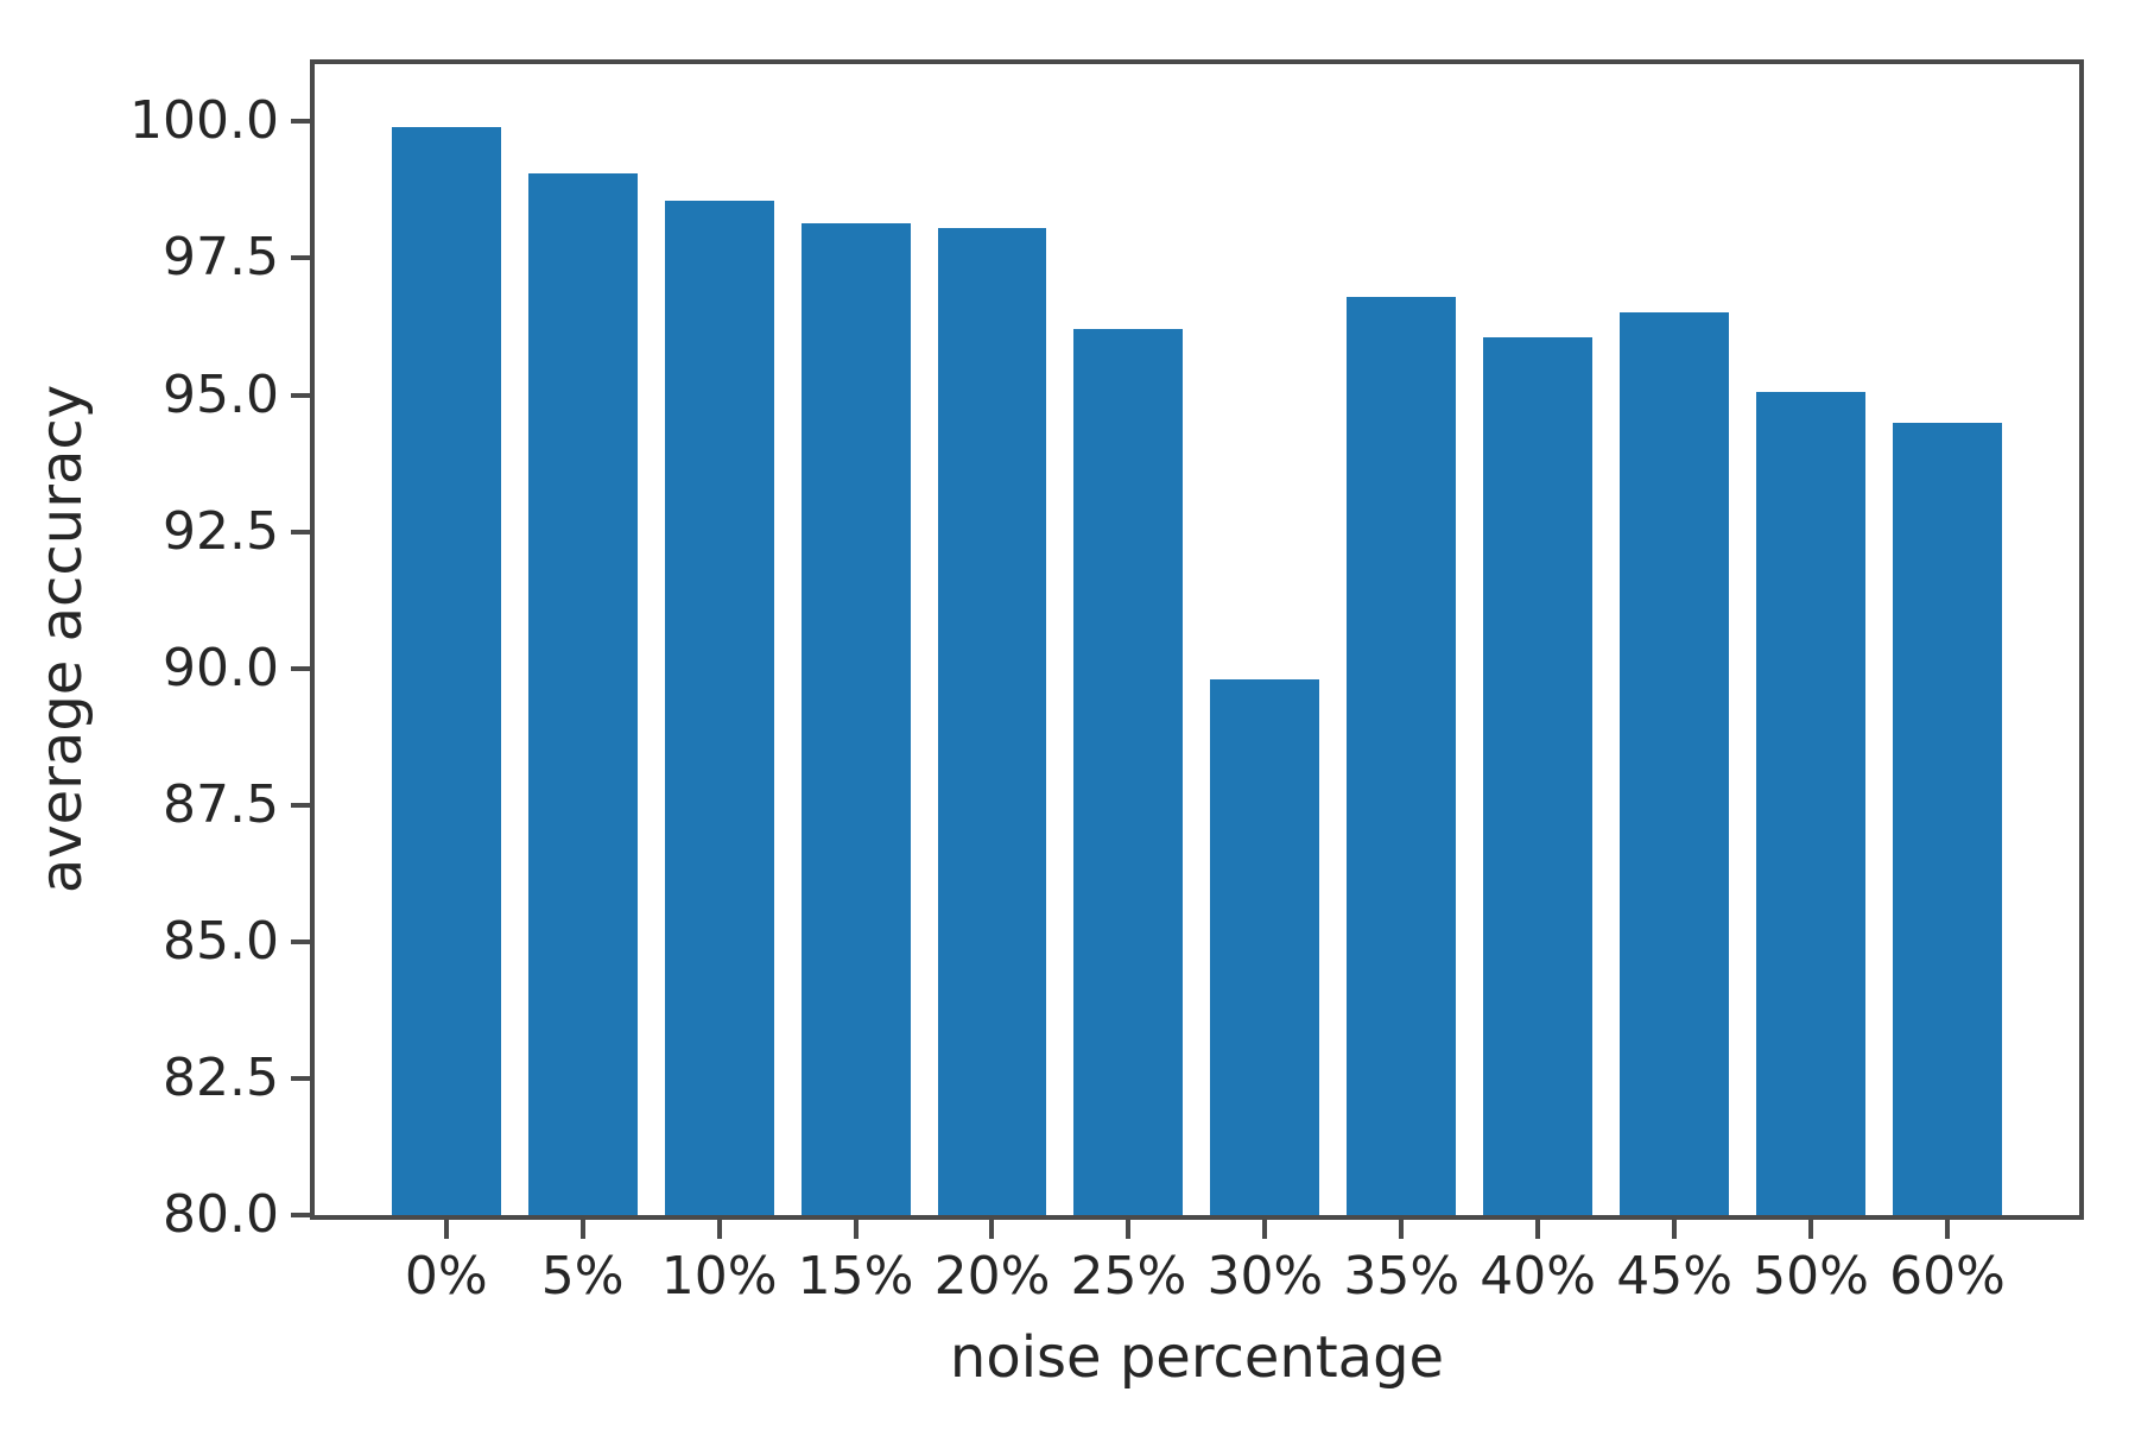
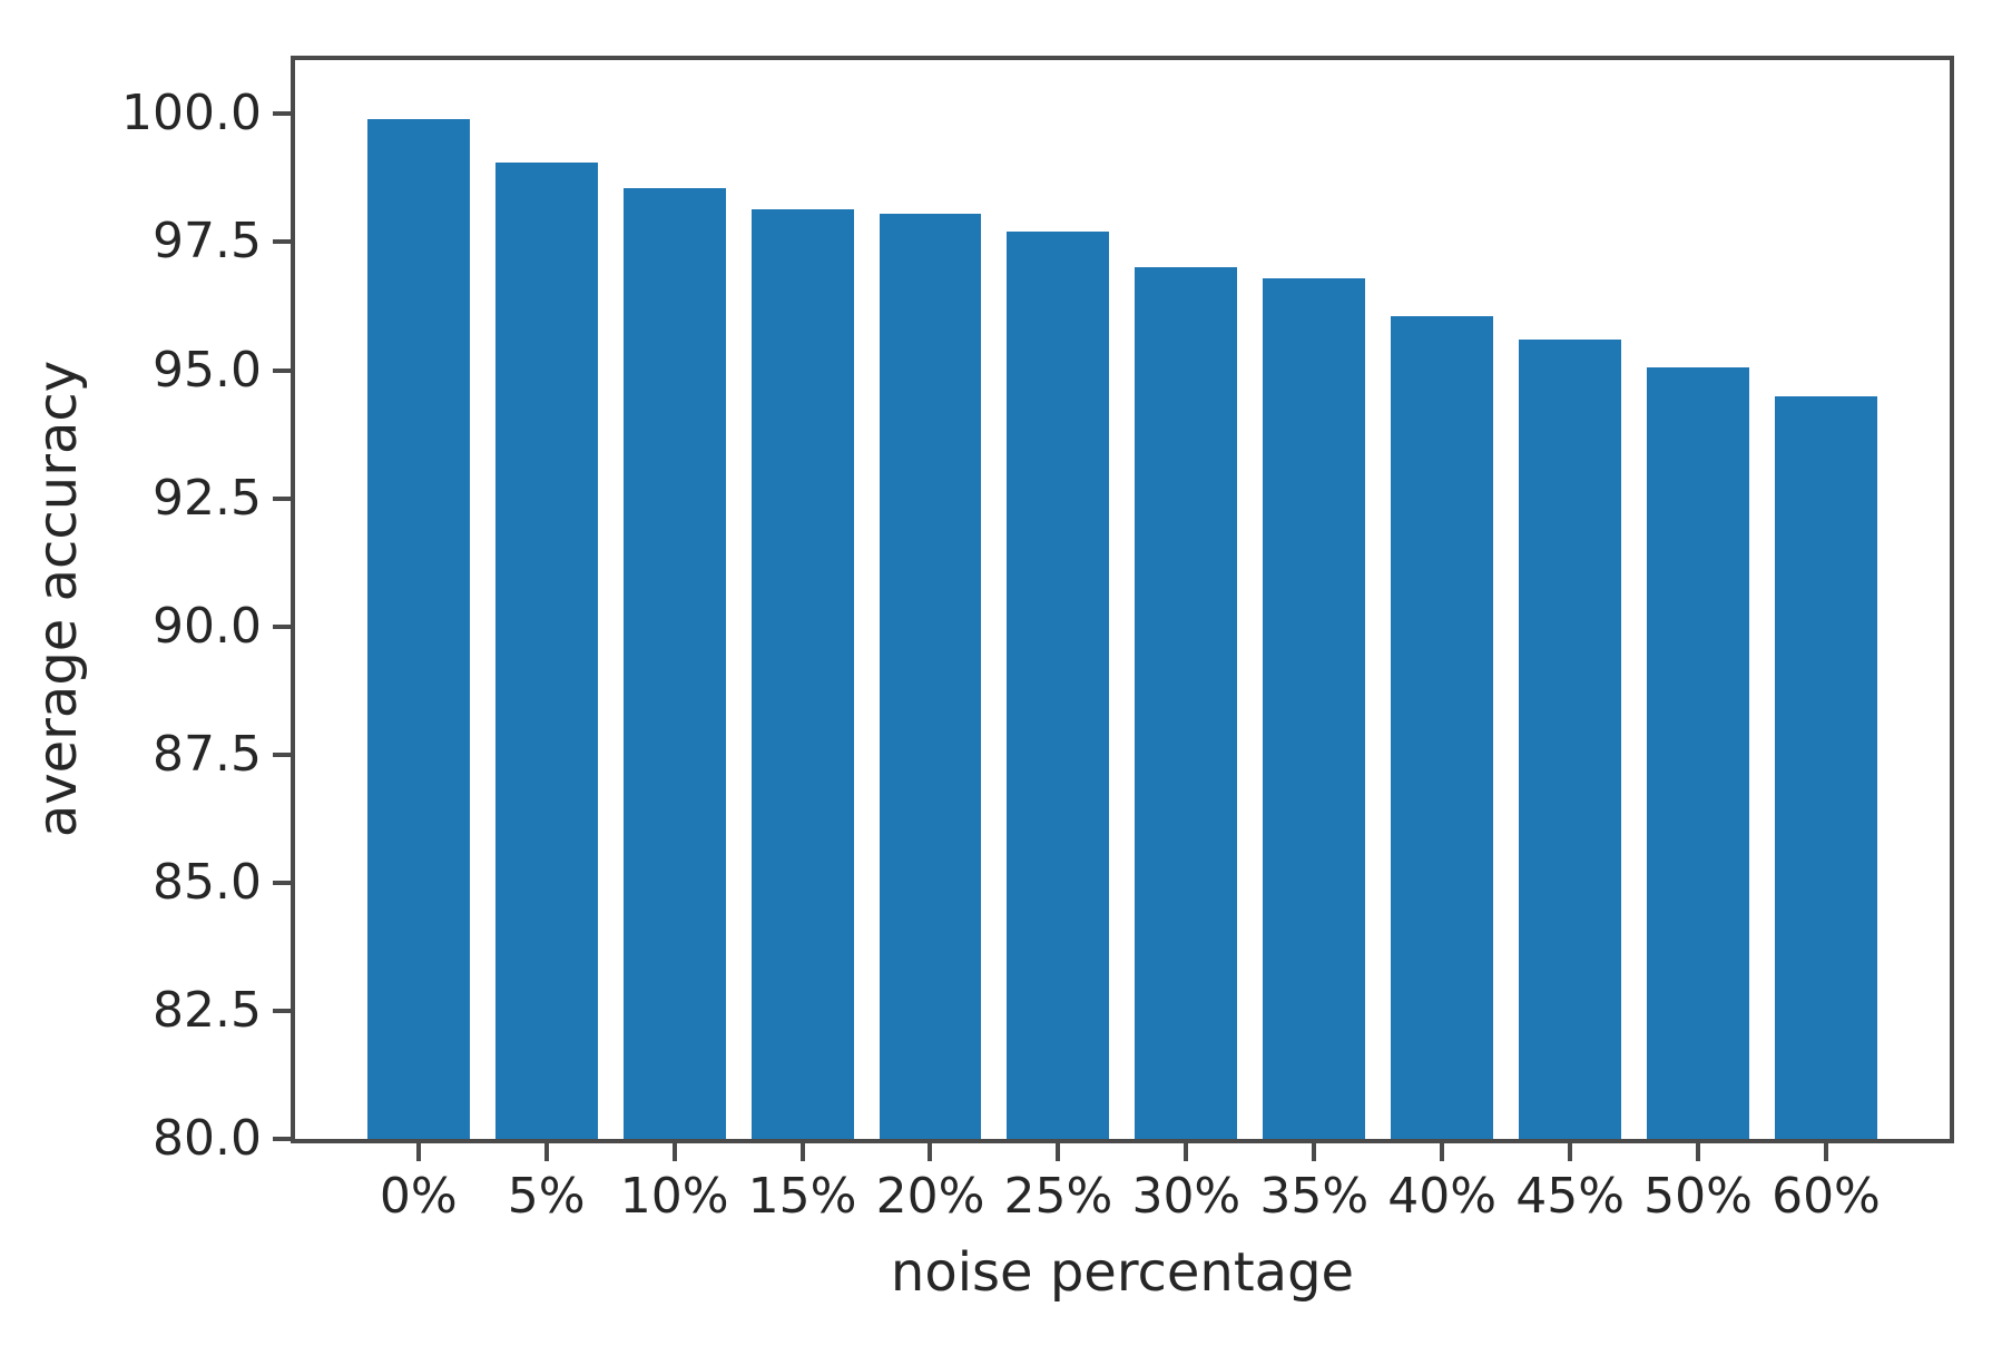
25%: 96.2 -> 97.7
30%: 89.8 -> 97.0
45%: 96.5 -> 95.6
